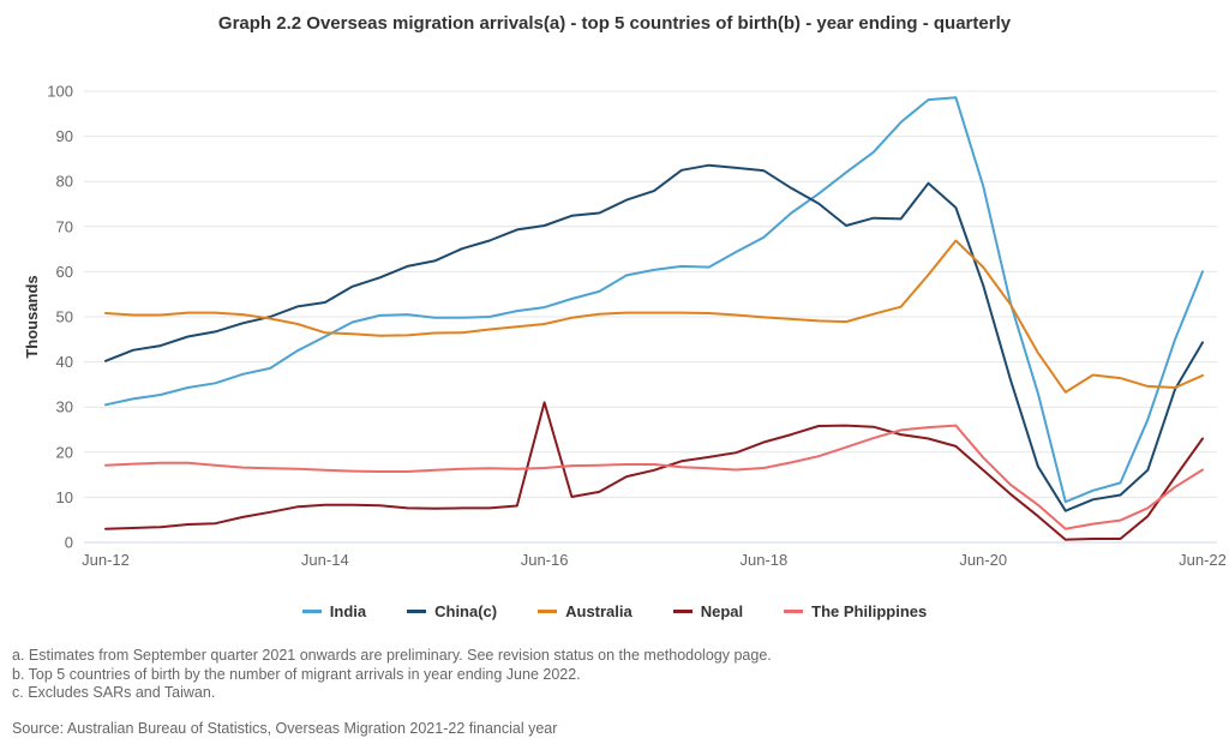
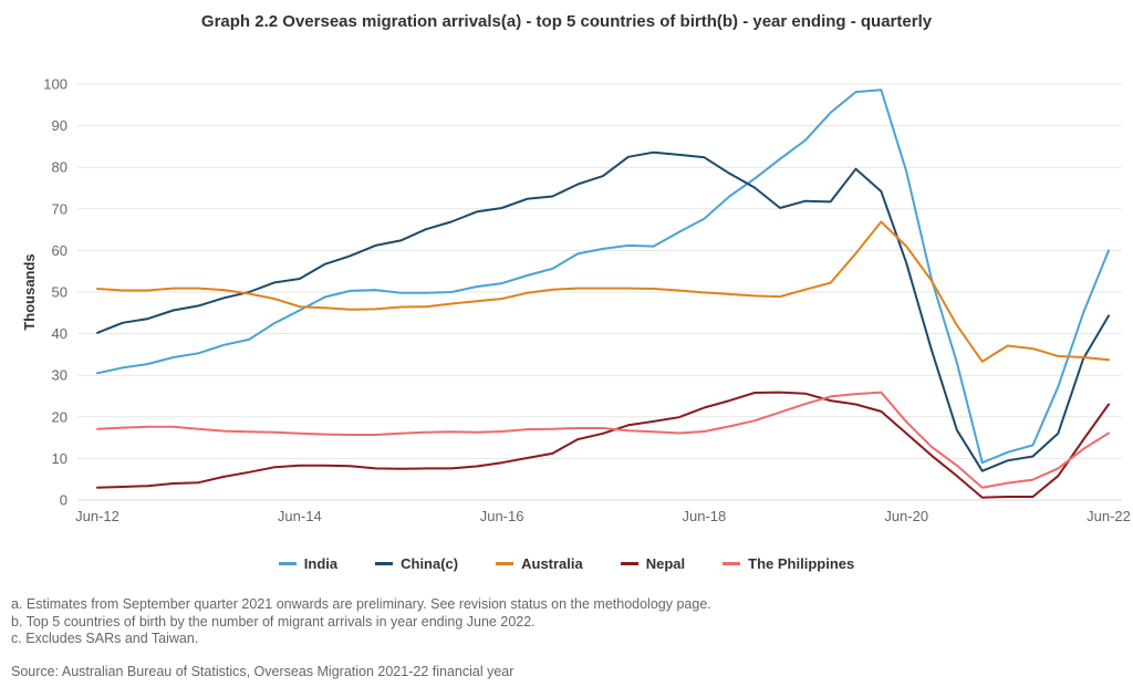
Nepal/Jun-16: 31 -> 9
Australia/Jun-22: 37 -> 34
